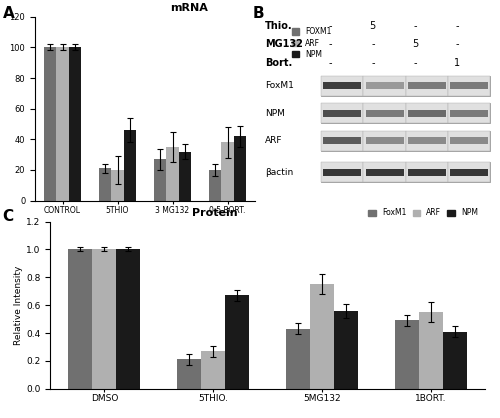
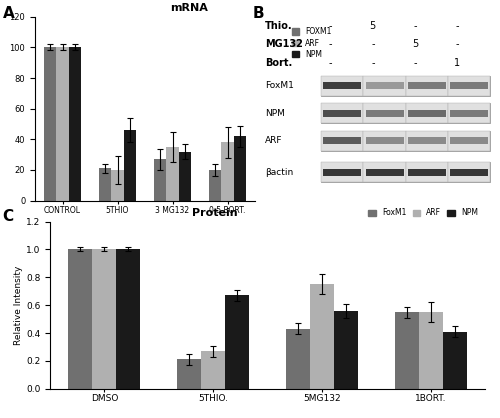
FoxM1/1BORT.: 0.49 -> 0.55
